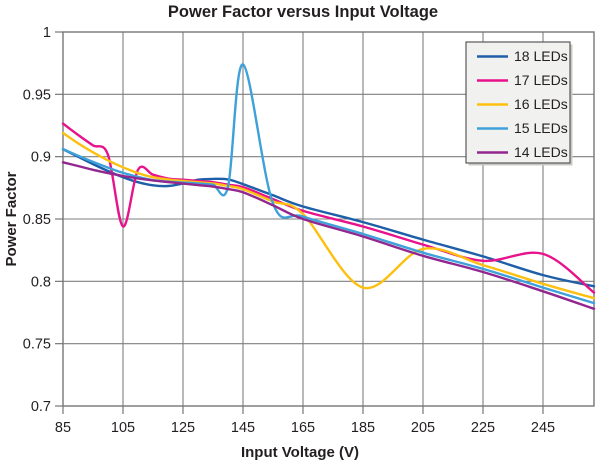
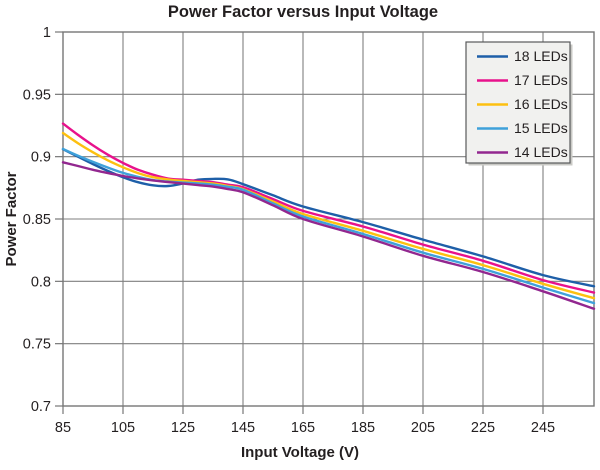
17 LEDs/105: 0.844 -> 0.895
15 LEDs/145: 0.974 -> 0.874
16 LEDs/185: 0.795 -> 0.841
17 LEDs/245: 0.822 -> 0.801
